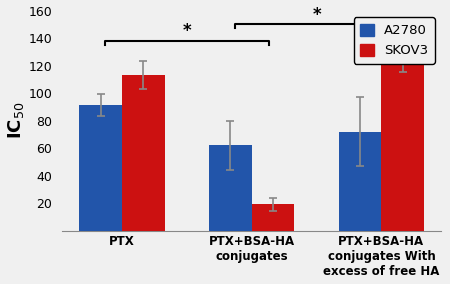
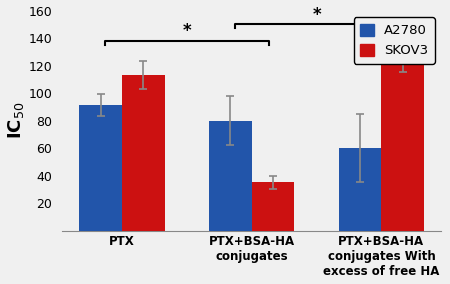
A2780/PTX+BSA-HA conjugates: 62 -> 80
SKOV3/PTX+BSA-HA conjugates: 19 -> 35
A2780/PTX+BSA-HA conjugates With excess of free HA: 72 -> 60
